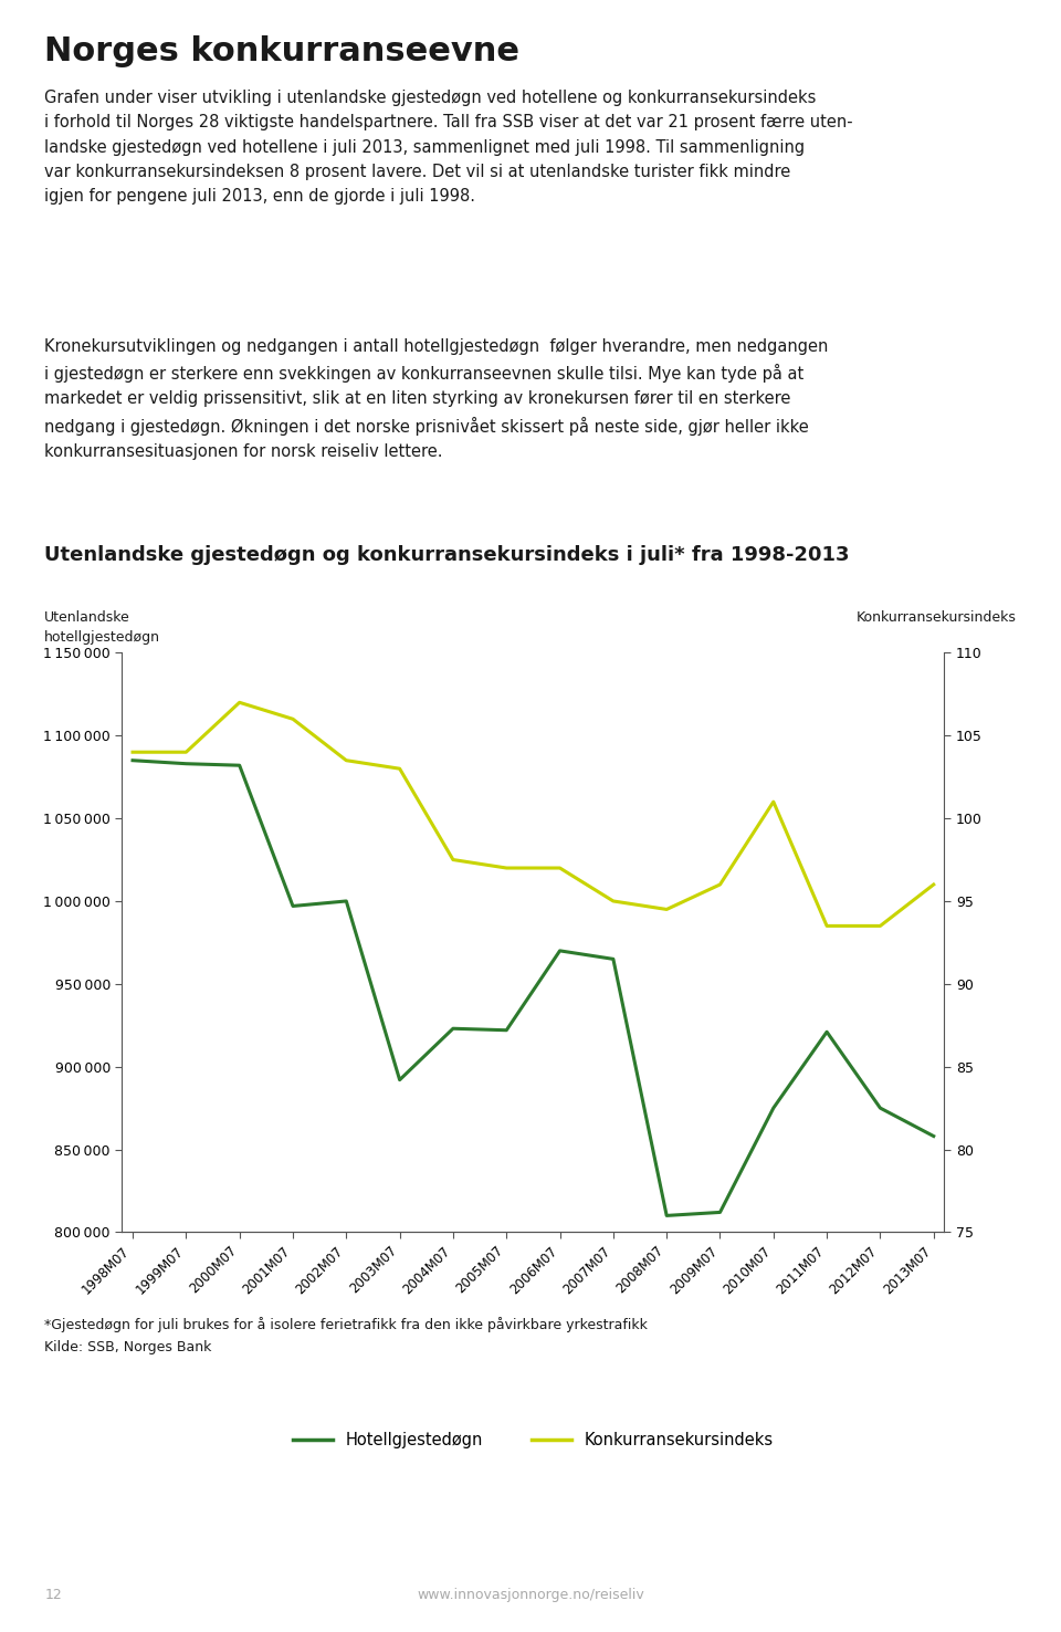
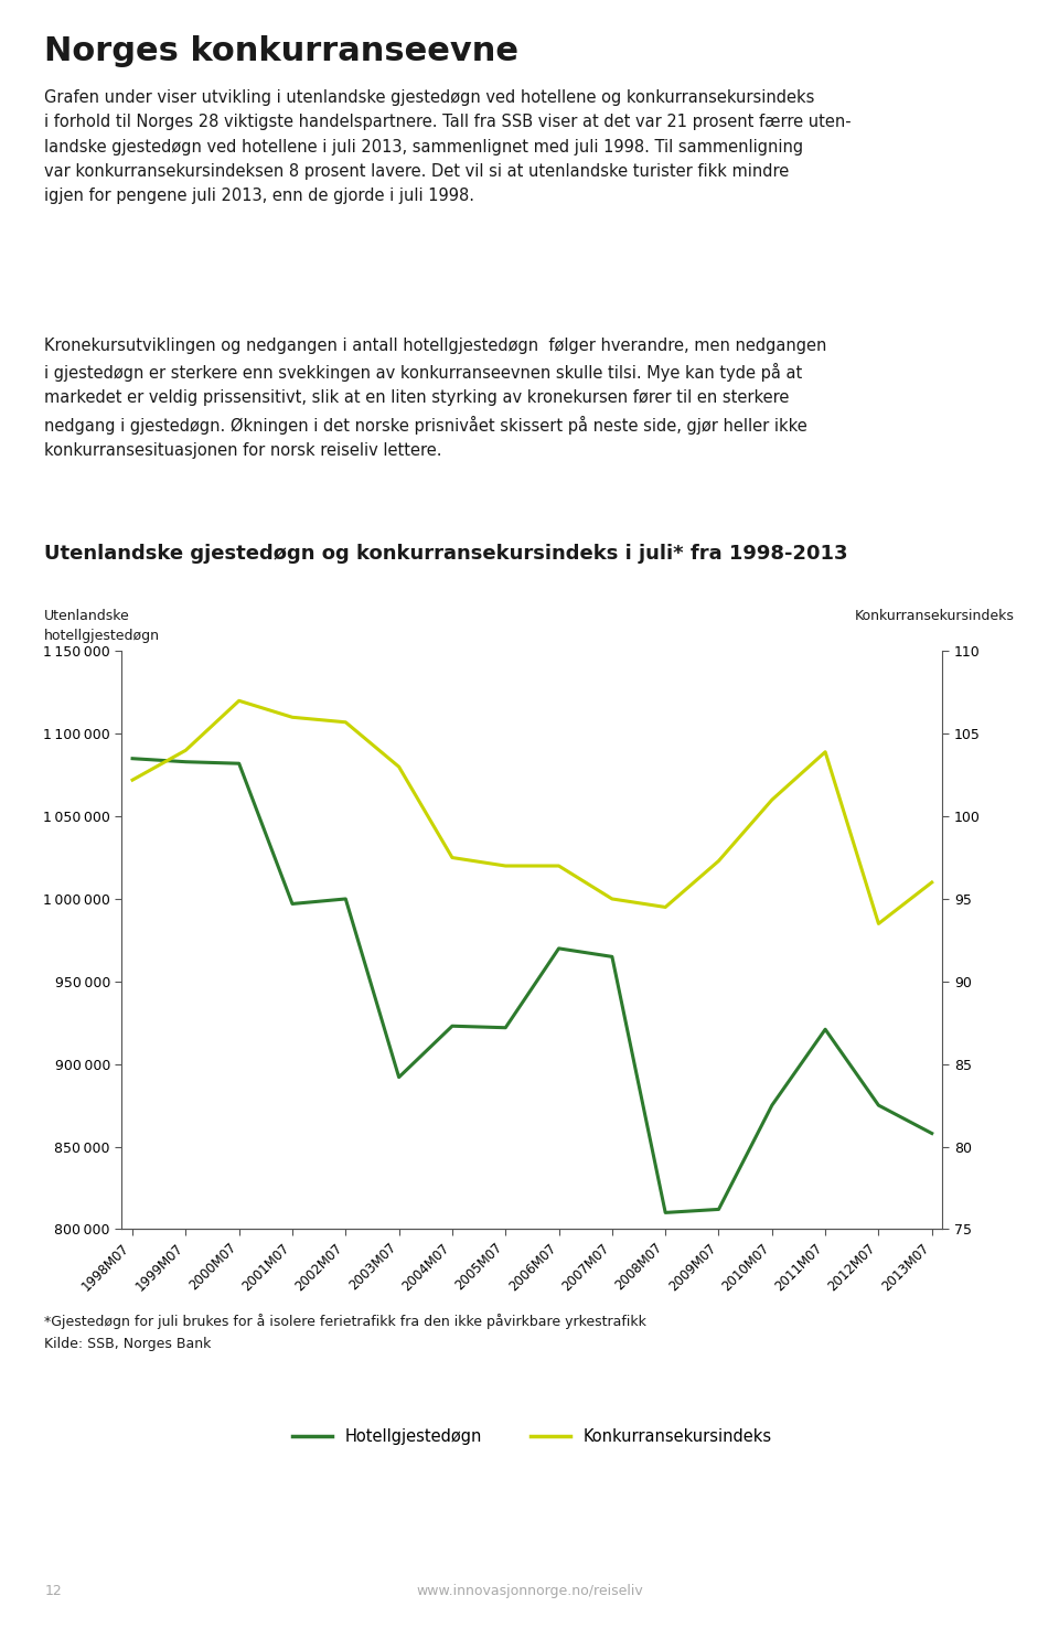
Konkurransekursindeks/1998M07: 104.0 -> 102.2
Konkurransekursindeks/2002M07: 103.5 -> 105.7
Konkurransekursindeks/2009M07: 96.0 -> 97.3
Konkurransekursindeks/2011M07: 93.5 -> 103.9
